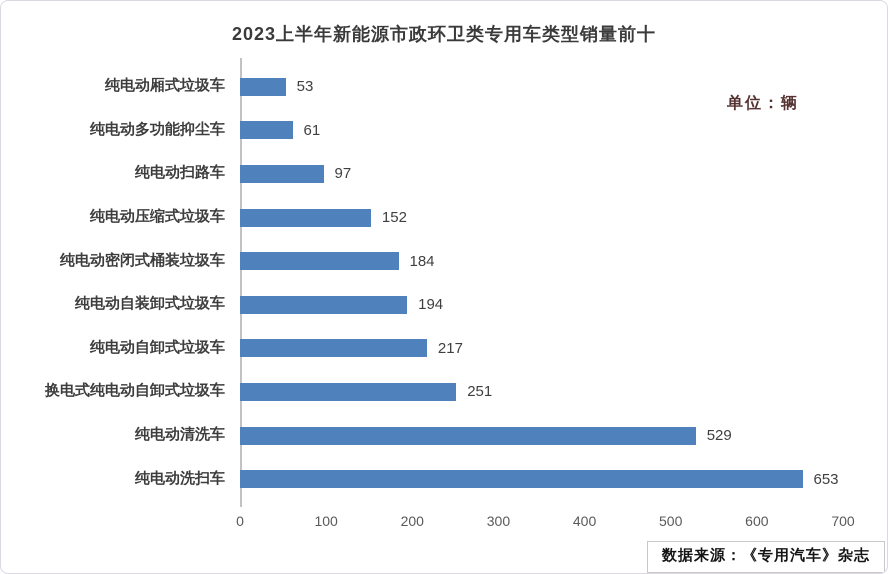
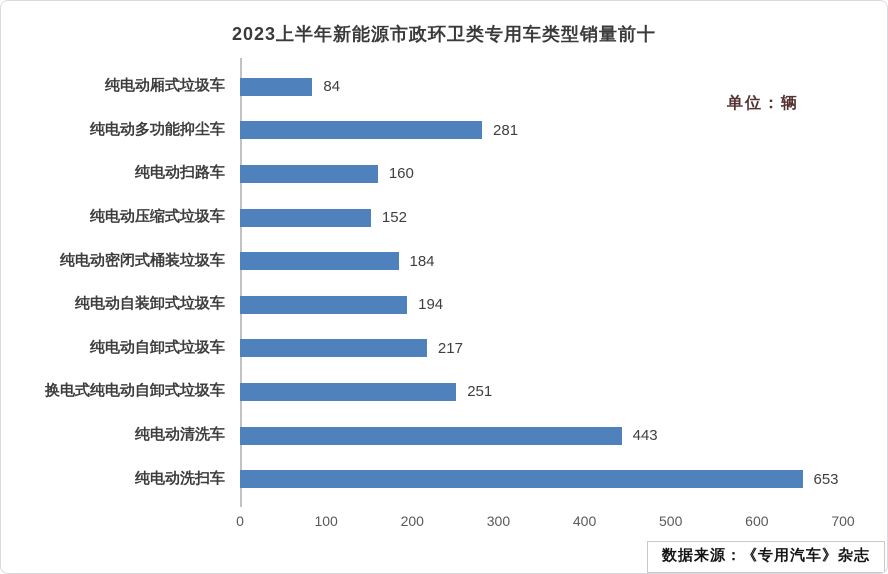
纯电动厢式垃圾车: 53 -> 84
纯电动多功能抑尘车: 61 -> 281
纯电动扫路车: 97 -> 160
纯电动清洗车: 529 -> 443
